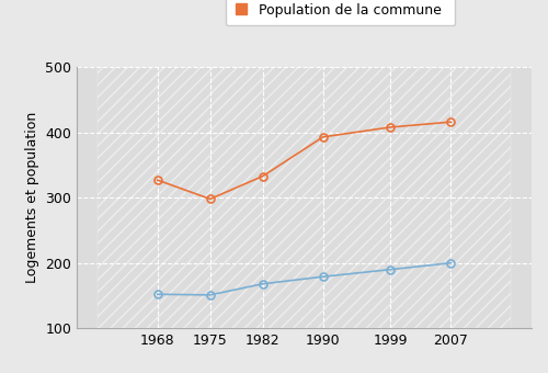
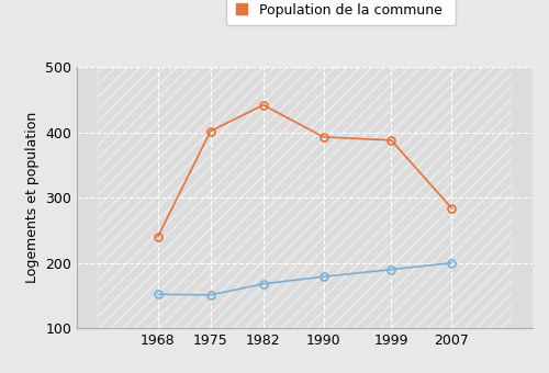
Population de la commune/1968: 327 -> 240
Population de la commune/1975: 298 -> 402
Population de la commune/1982: 333 -> 442
Population de la commune/1999: 408 -> 388
Population de la commune/2007: 416 -> 284
